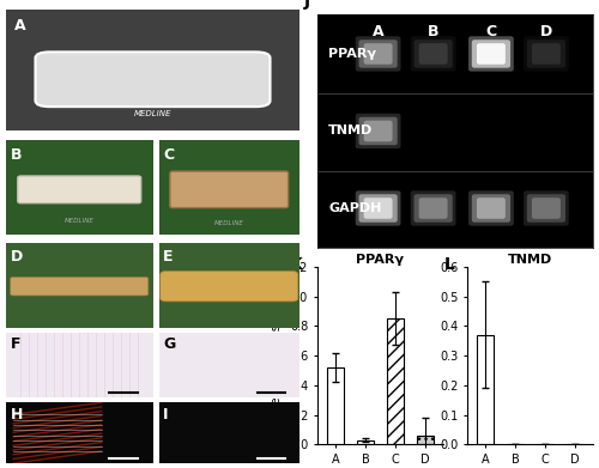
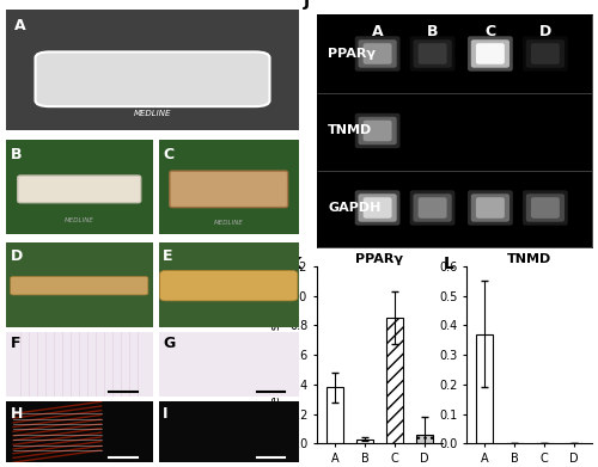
PPARγ/A: 0.52 -> 0.38
